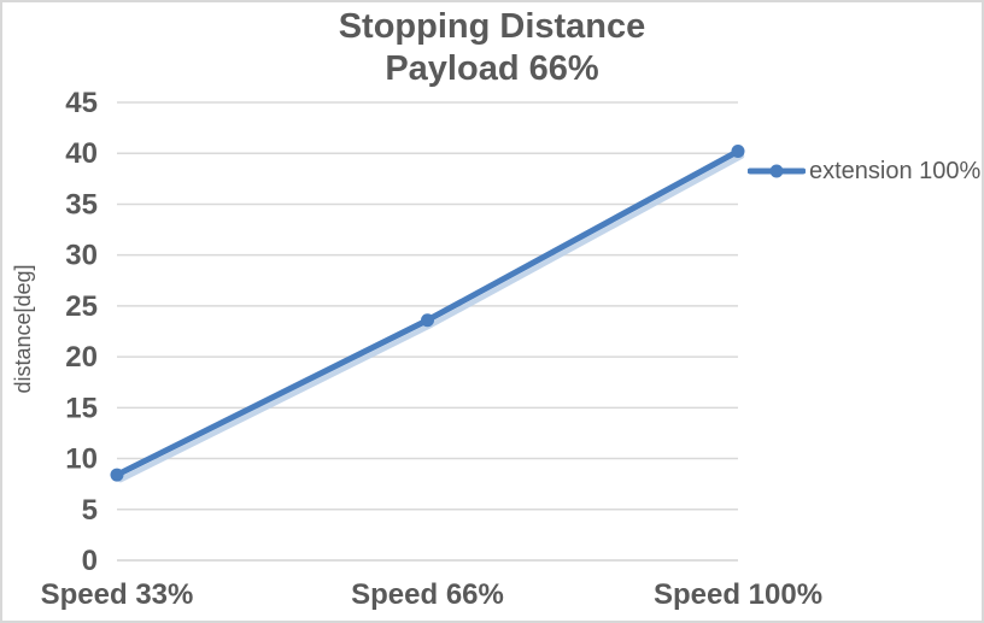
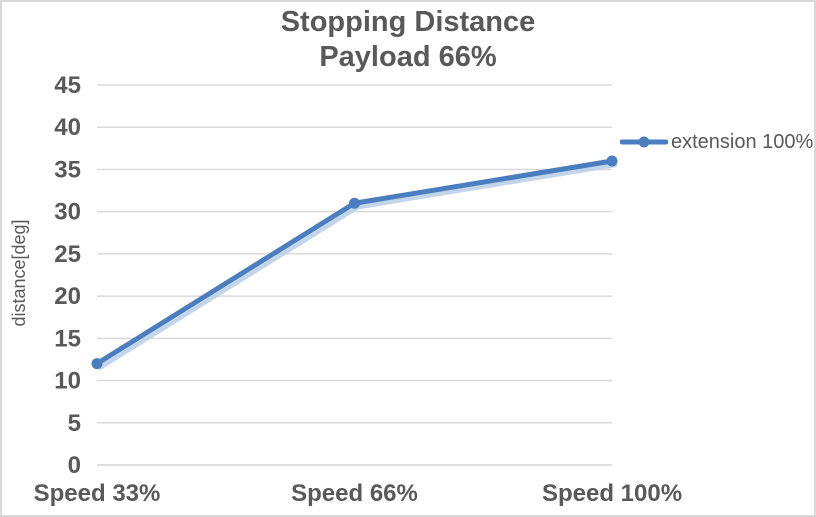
Speed 33%: 8 -> 12
Speed 66%: 24 -> 31
Speed 100%: 40 -> 36
